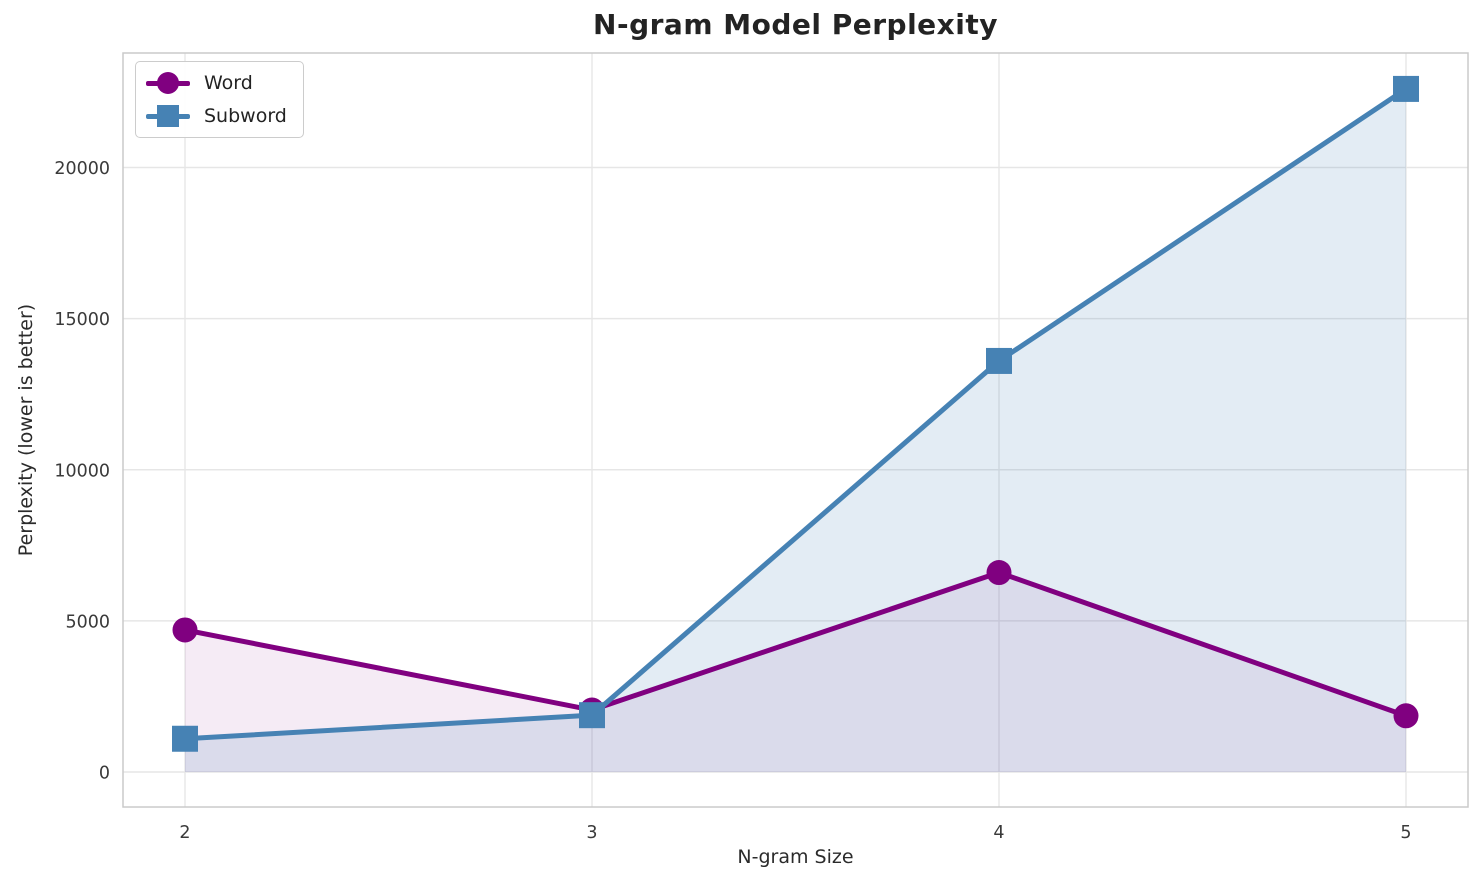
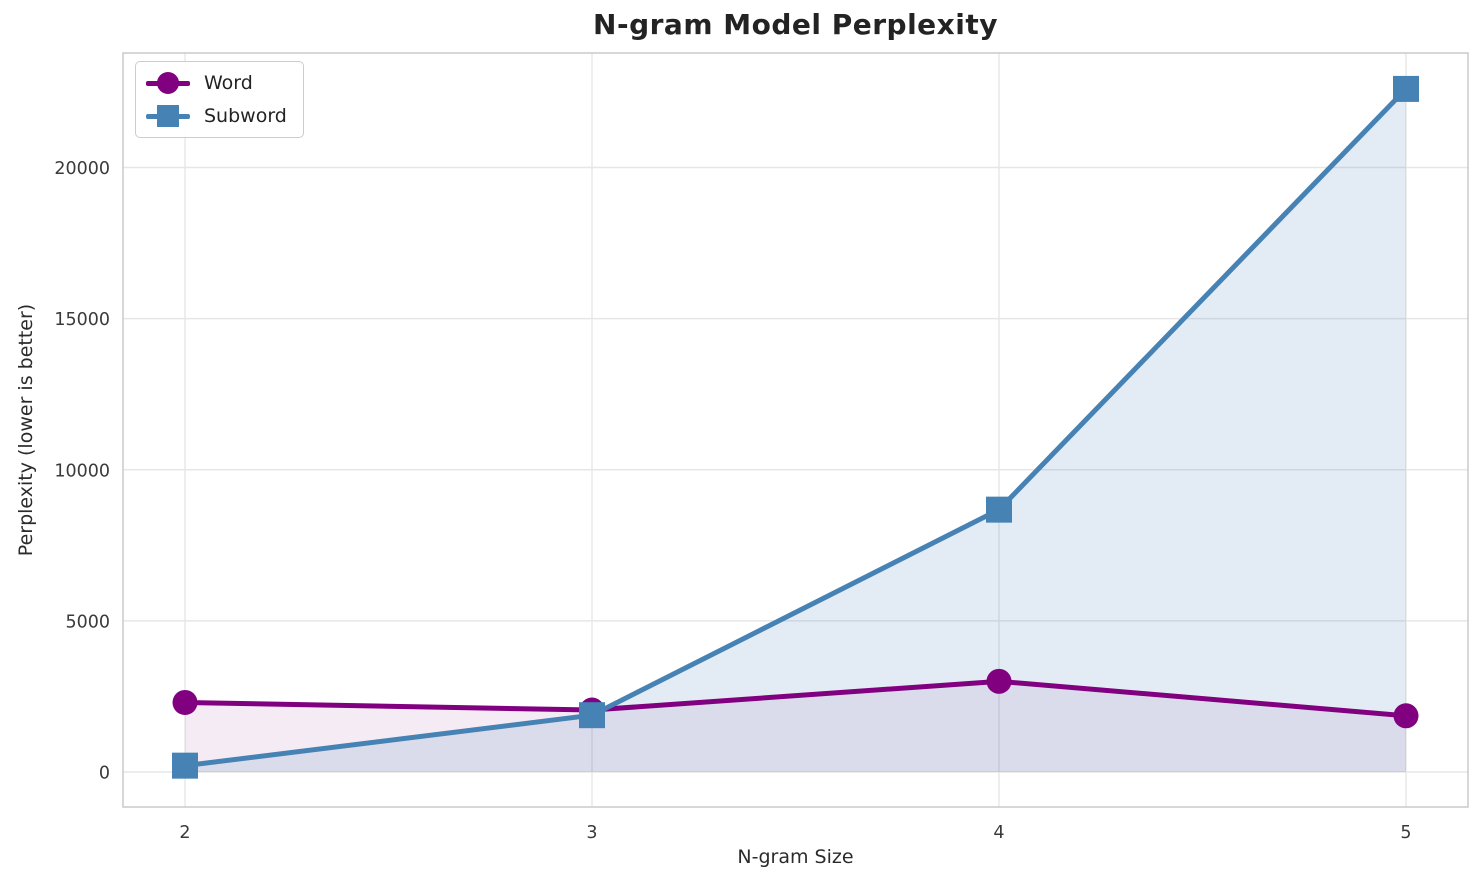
Word/2: 4700 -> 2300
Subword/2: 1100 -> 200
Word/4: 6600 -> 3000
Subword/4: 13600 -> 8700
